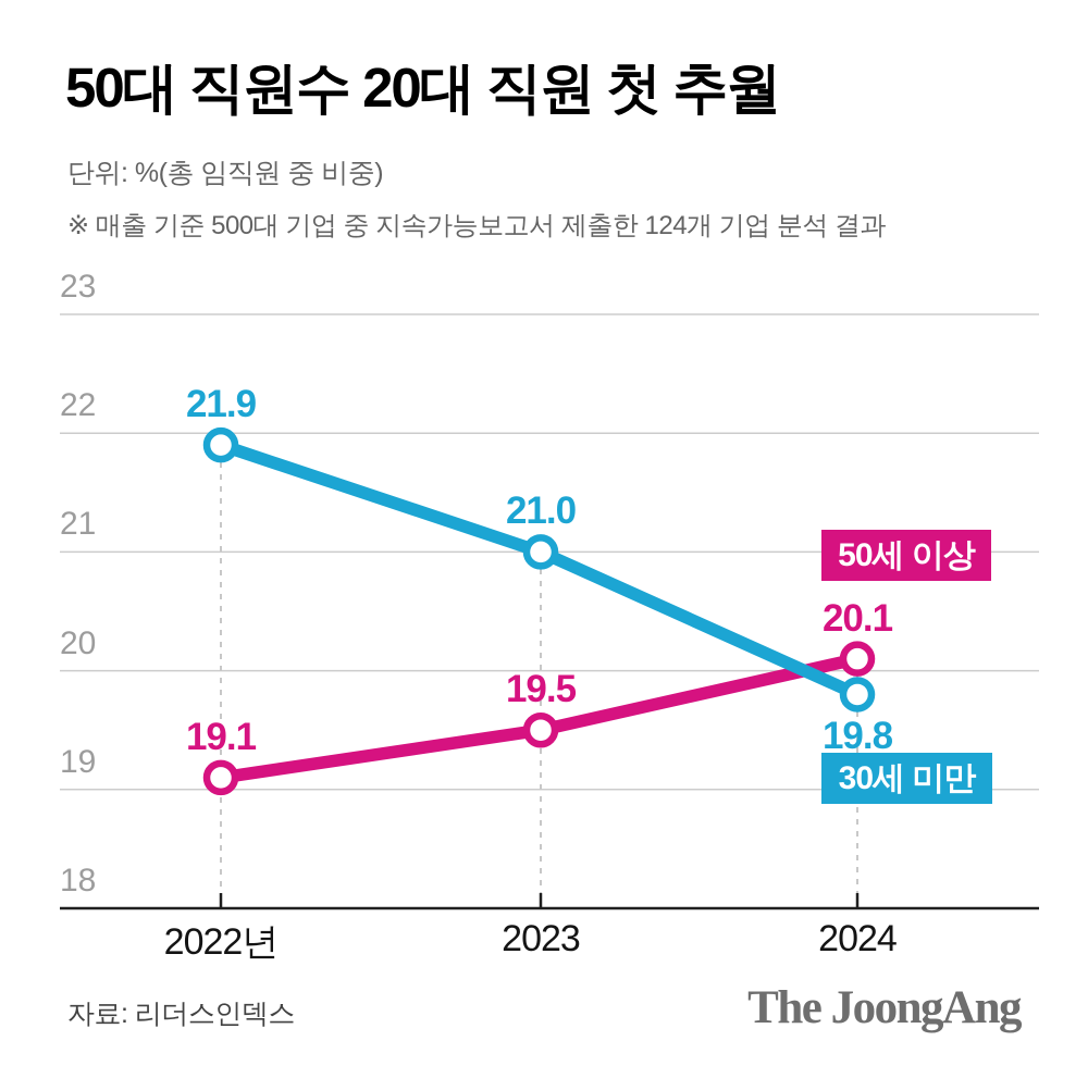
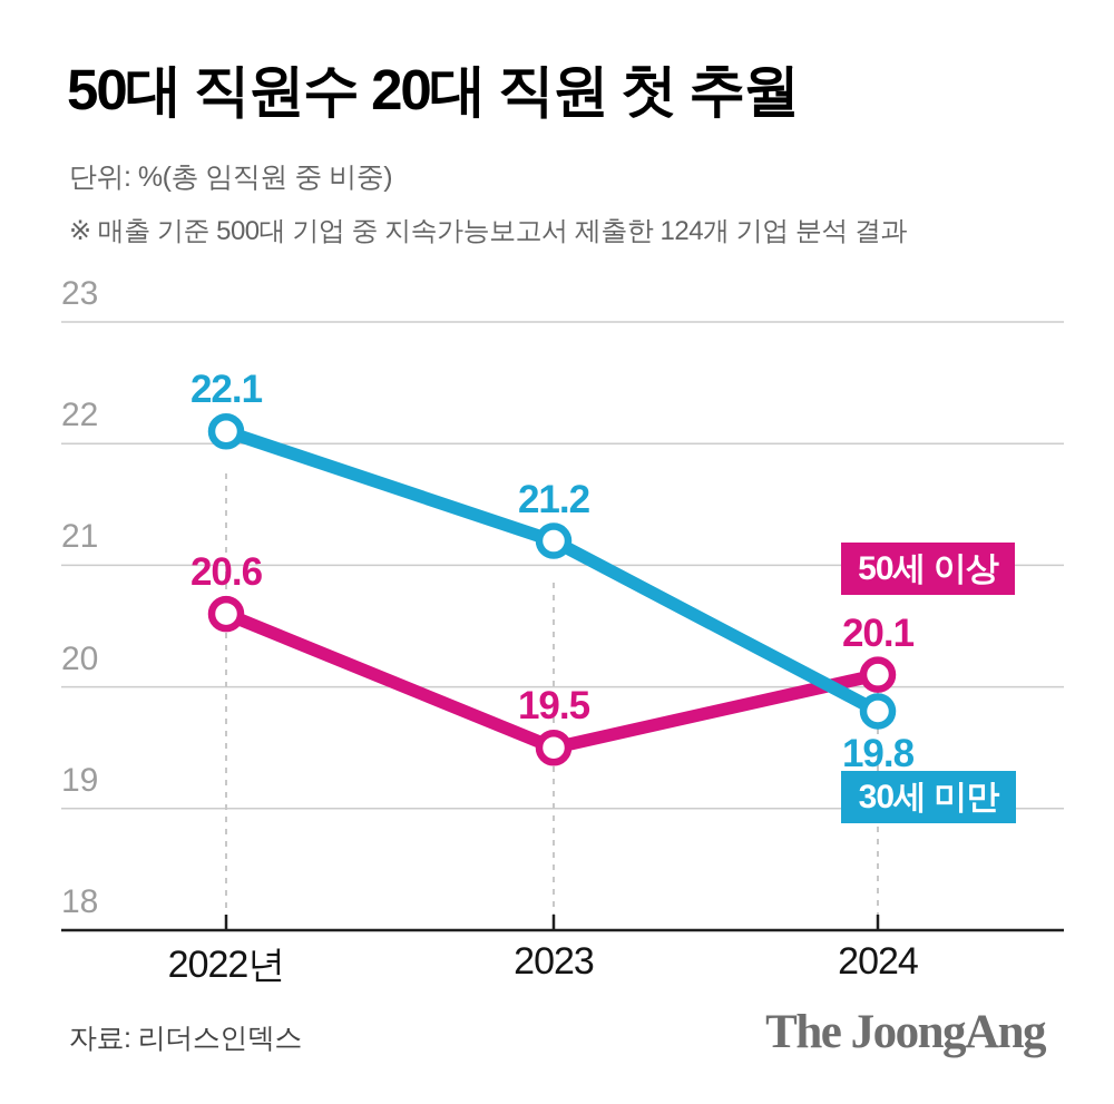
50세 이상/2022년: 19.1 -> 20.6
30세 미만/2022년: 21.9 -> 22.1
30세 미만/2023: 21.0 -> 21.2
